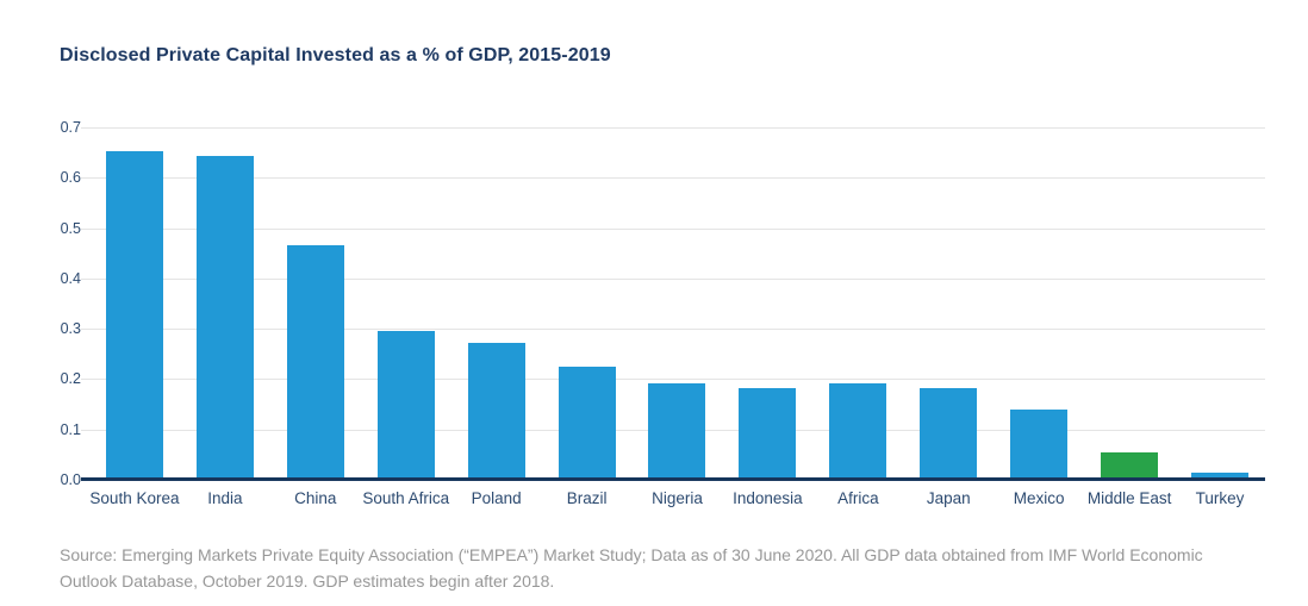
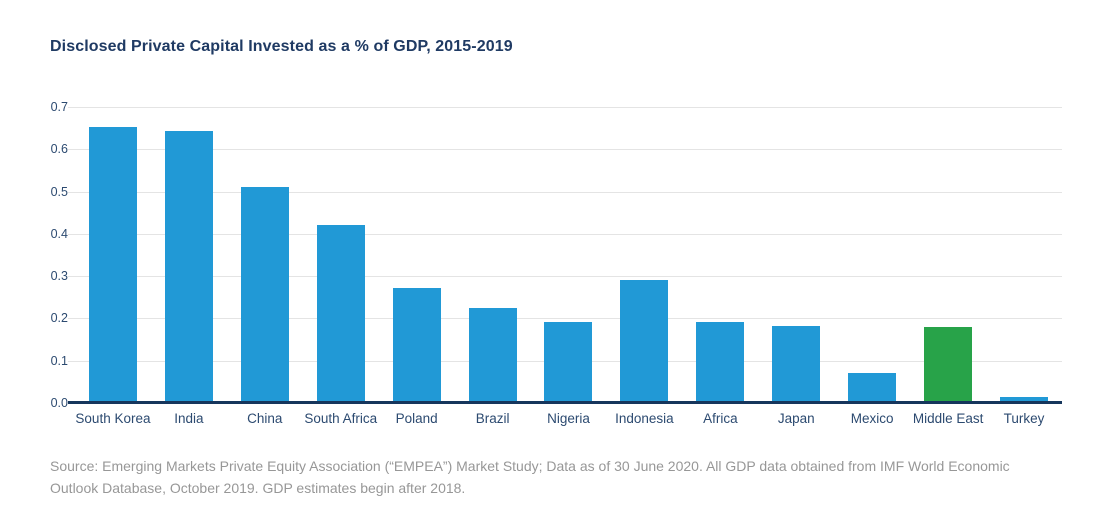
China: 0.47 -> 0.51
South Africa: 0.29 -> 0.42
Indonesia: 0.18 -> 0.29
Mexico: 0.14 -> 0.07
Middle East: 0.06 -> 0.18
